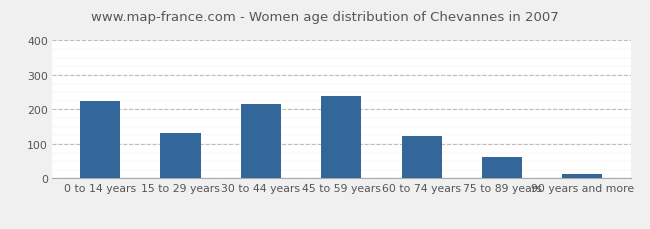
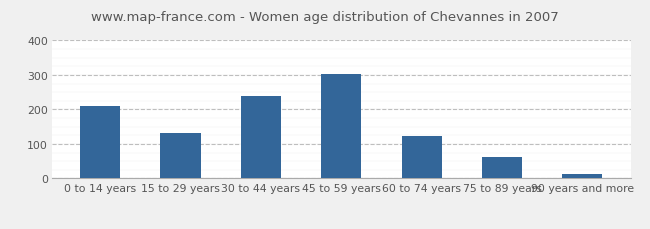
0 to 14 years: 225 -> 210
30 to 44 years: 215 -> 240
45 to 59 years: 240 -> 303
